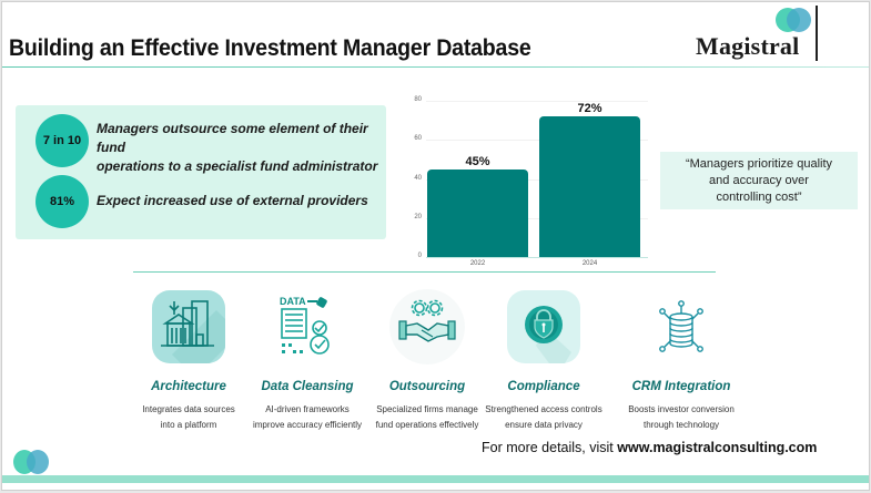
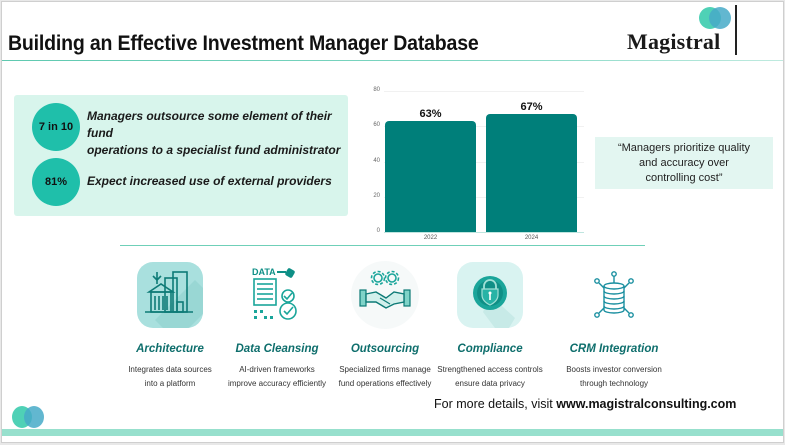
2022: 45% -> 63%
2024: 72% -> 67%
